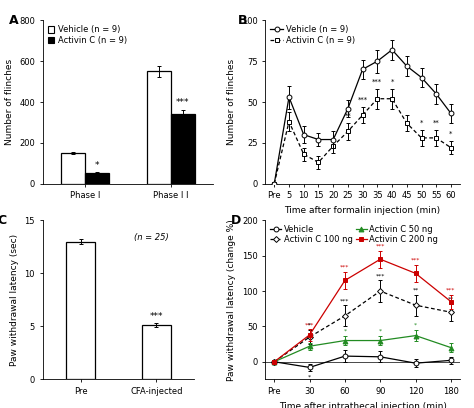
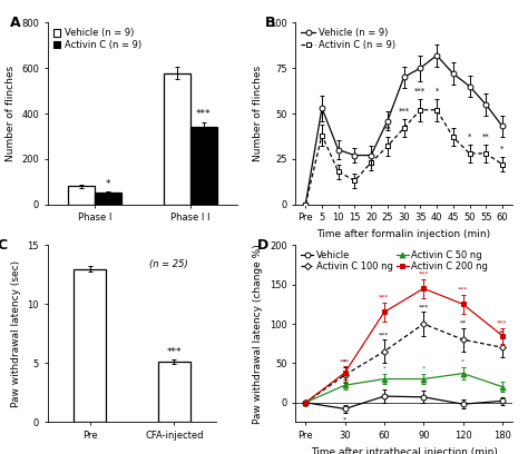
Vehicle (n = 9)/Phase I: 150 -> 80
Vehicle (n = 9)/Phase I I: 550 -> 578
